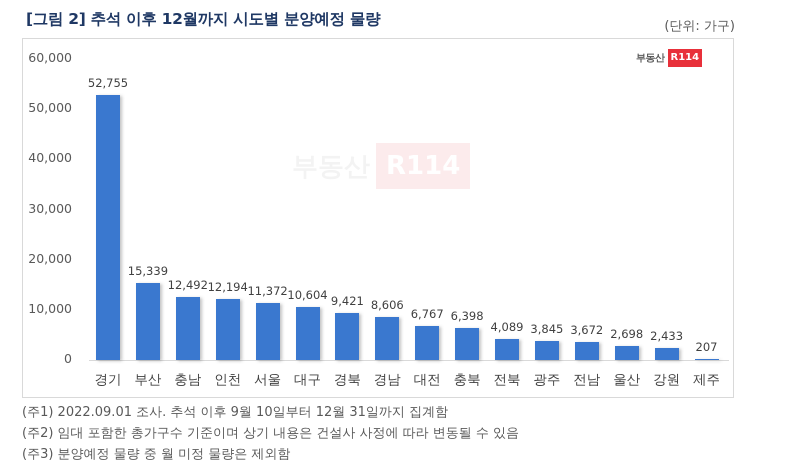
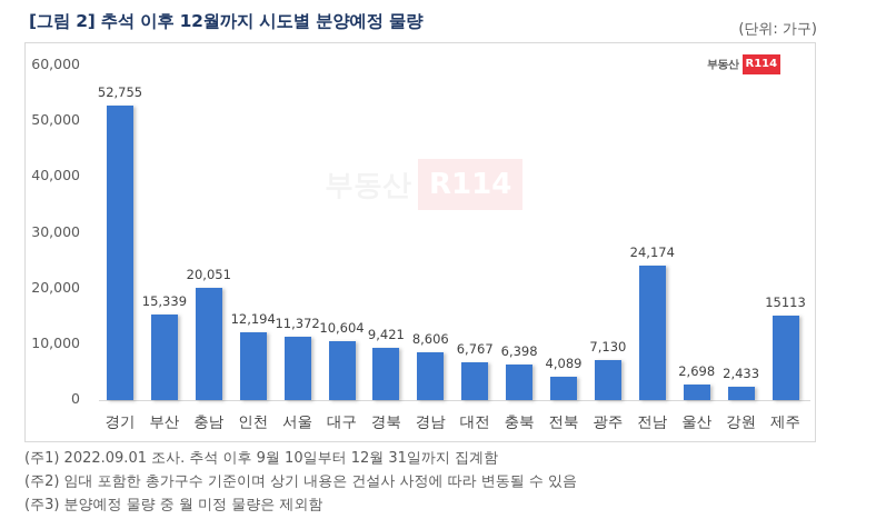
충남: 12,492 -> 20,051
광주: 3,845 -> 7,130
전남: 3,672 -> 24,174
제주: 207 -> 15113
